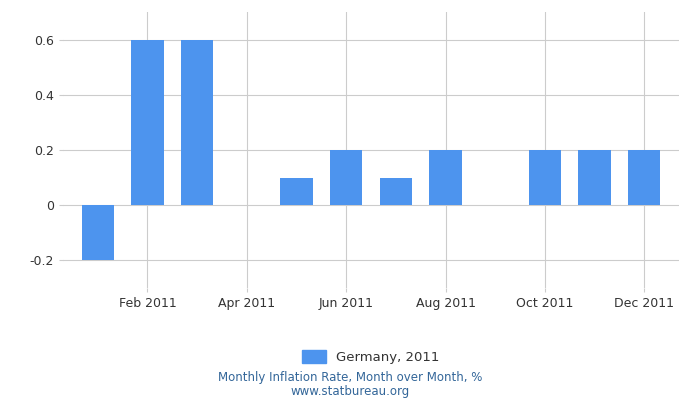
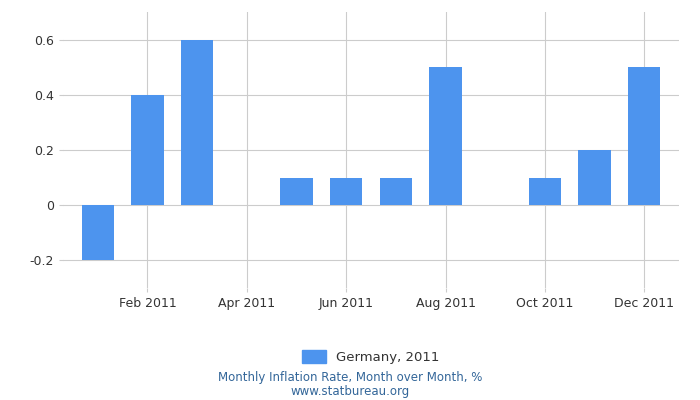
Feb 2011: 0.6 -> 0.4
Jun 2011: 0.2 -> 0.1
Aug 2011: 0.2 -> 0.5
Oct 2011: 0.2 -> 0.1
Dec 2011: 0.2 -> 0.5
